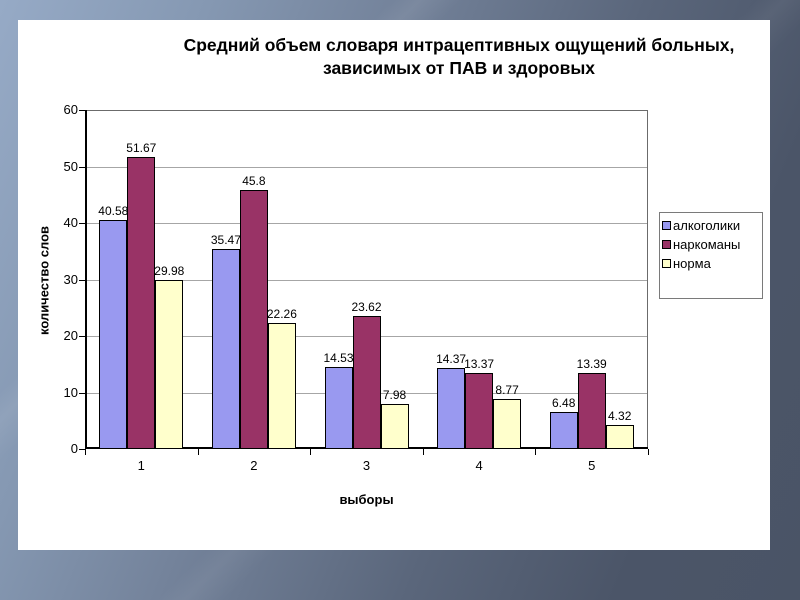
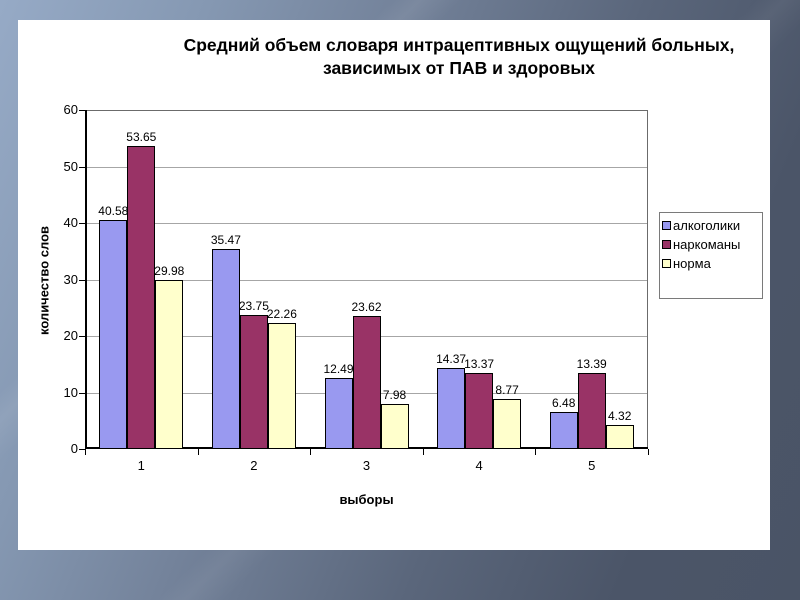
наркоманы/1: 51.67 -> 53.65
наркоманы/2: 45.8 -> 23.75
алкоголики/3: 14.53 -> 12.49
